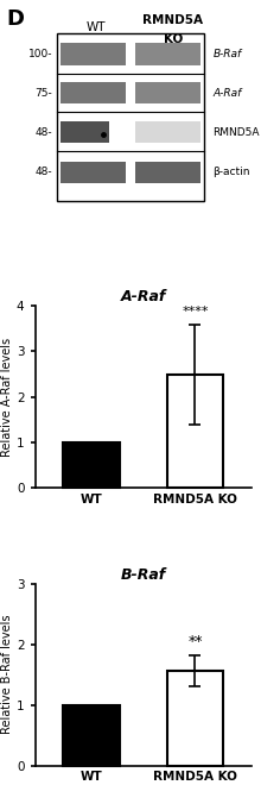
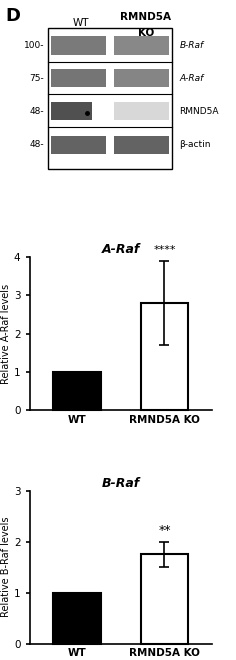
A-Raf/RMND5A KO: 2.5 -> 2.8
B-Raf/RMND5A KO: 1.56 -> 1.75
